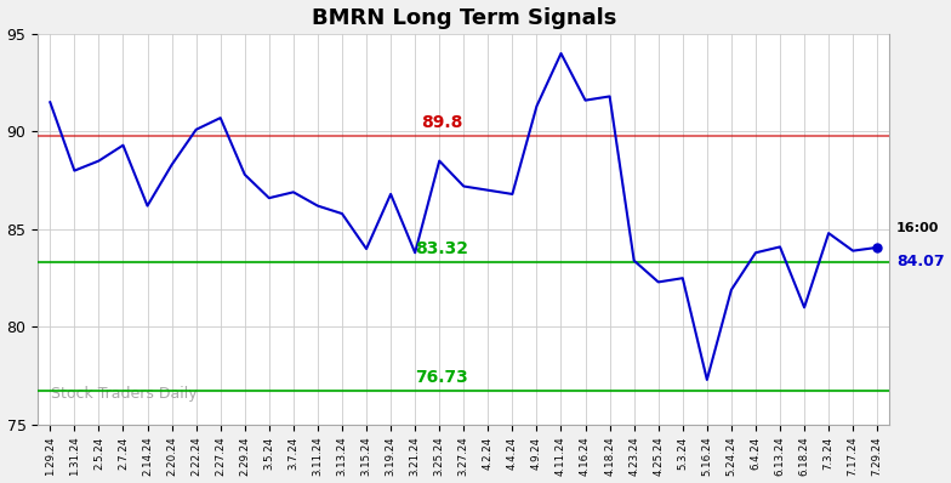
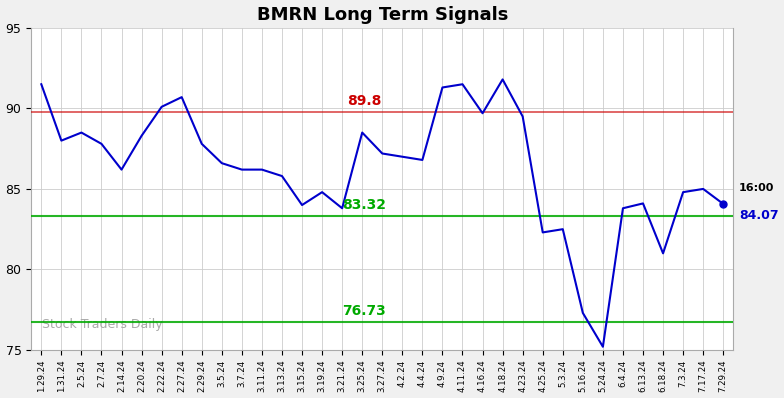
2.7.24: 89.3 -> 87.8
3.7.24: 86.9 -> 86.2
3.19.24: 86.8 -> 84.8
4.11.24: 94.0 -> 91.5
4.16.24: 91.6 -> 89.7
4.23.24: 83.4 -> 89.5
5.24.24: 81.9 -> 75.2
7.17.24: 83.9 -> 85.0
